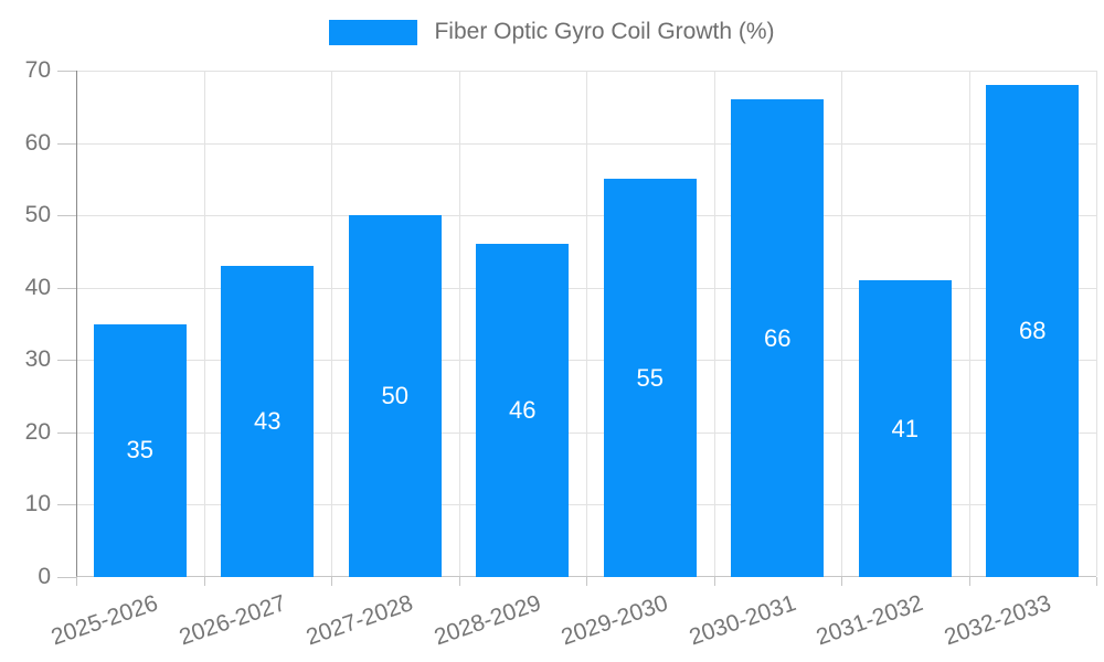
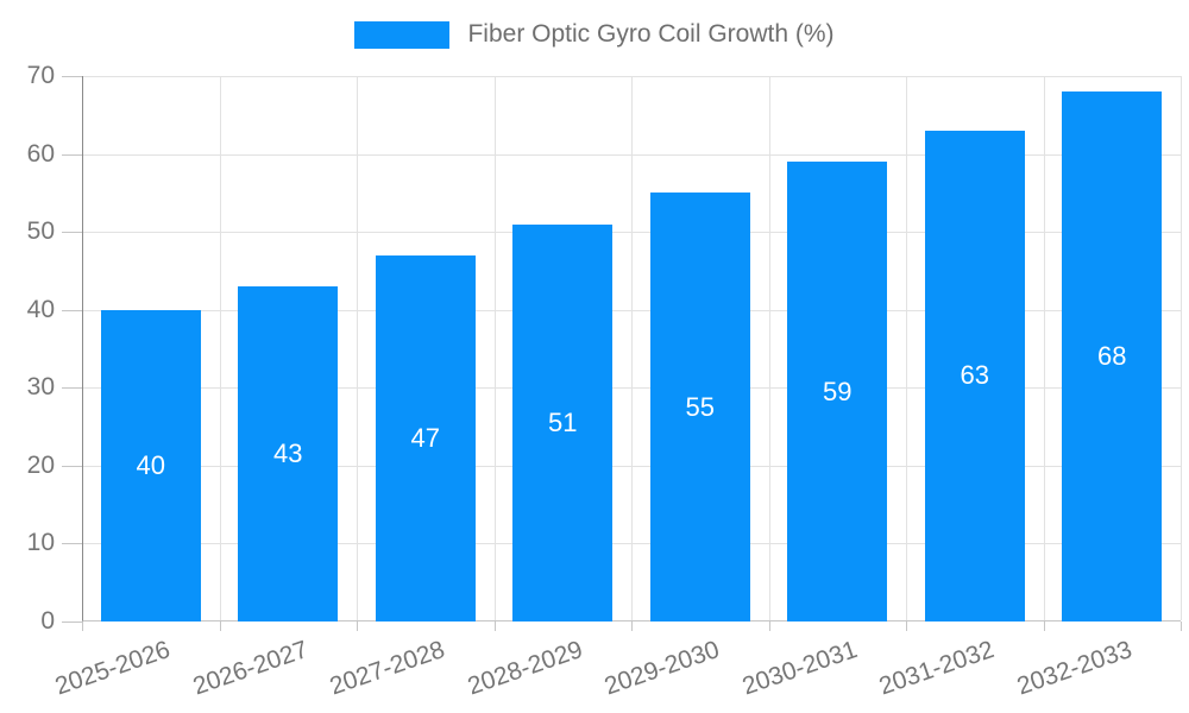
2025-2026: 35 -> 40
2027-2028: 50 -> 47
2028-2029: 46 -> 51
2030-2031: 66 -> 59
2031-2032: 41 -> 63
